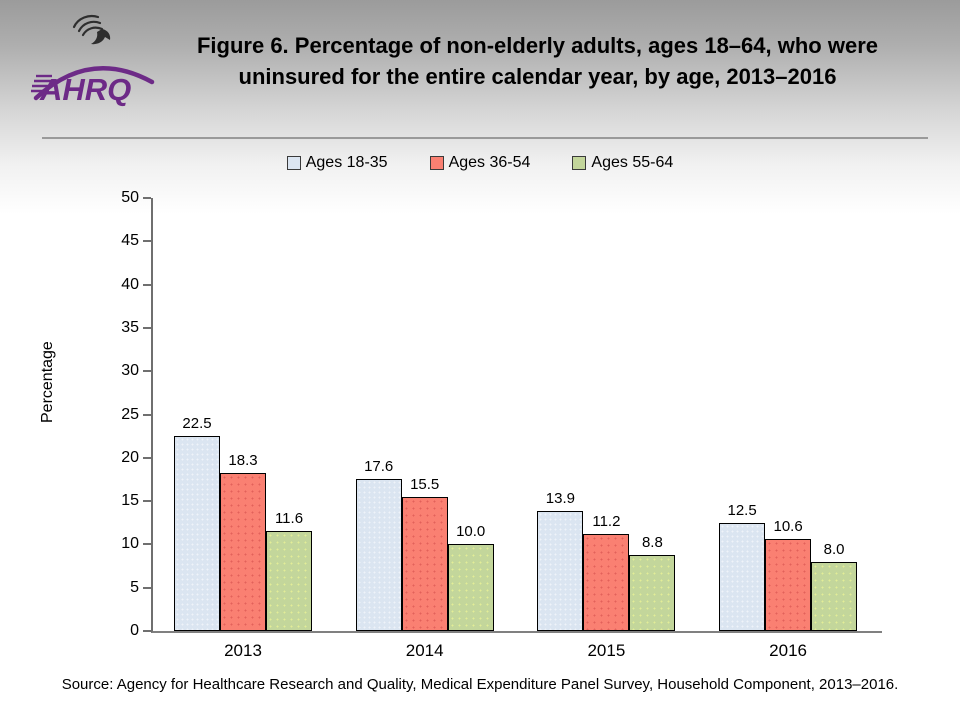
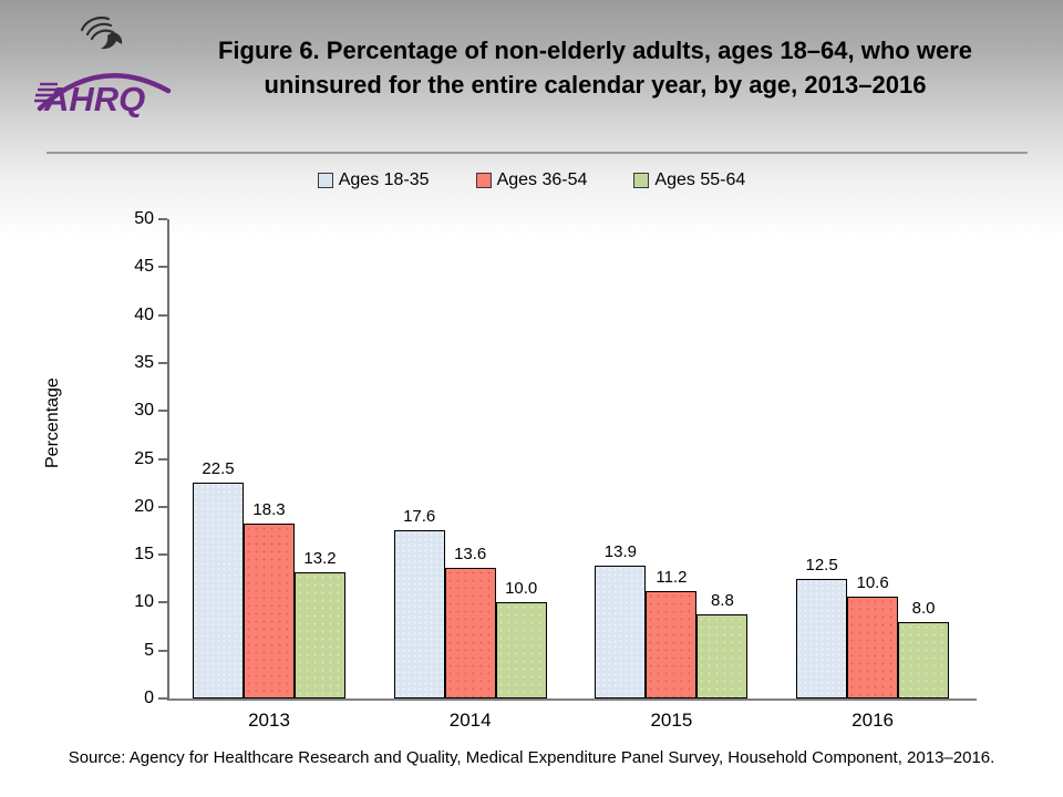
Ages 55-64/2013: 11.6 -> 13.2
Ages 36-54/2014: 15.5 -> 13.6
